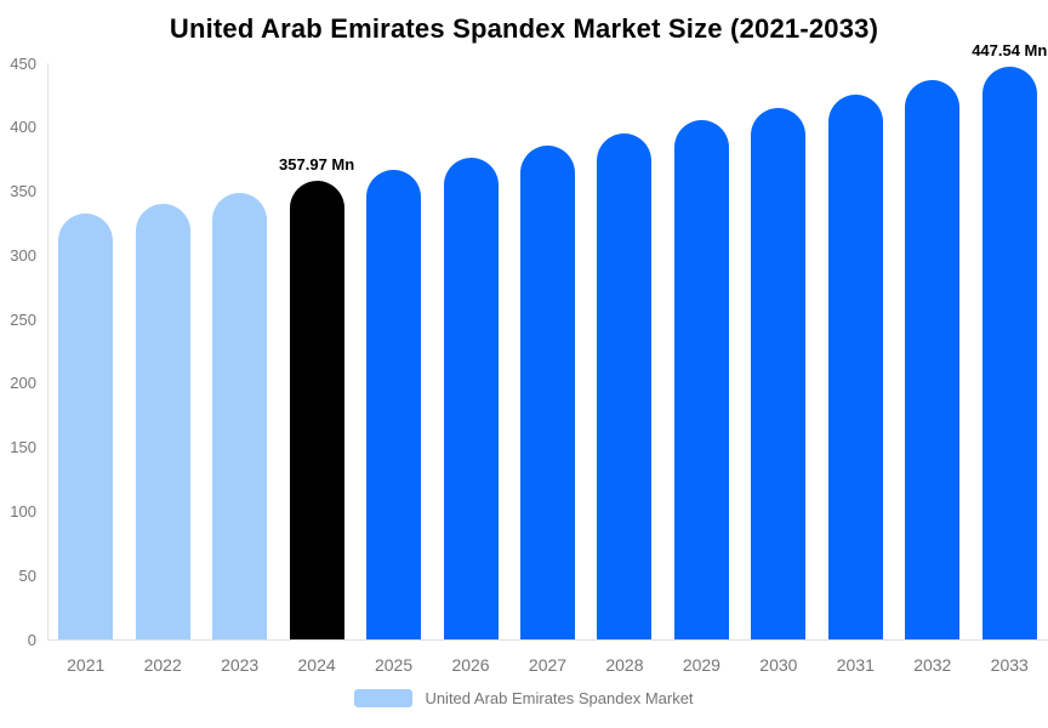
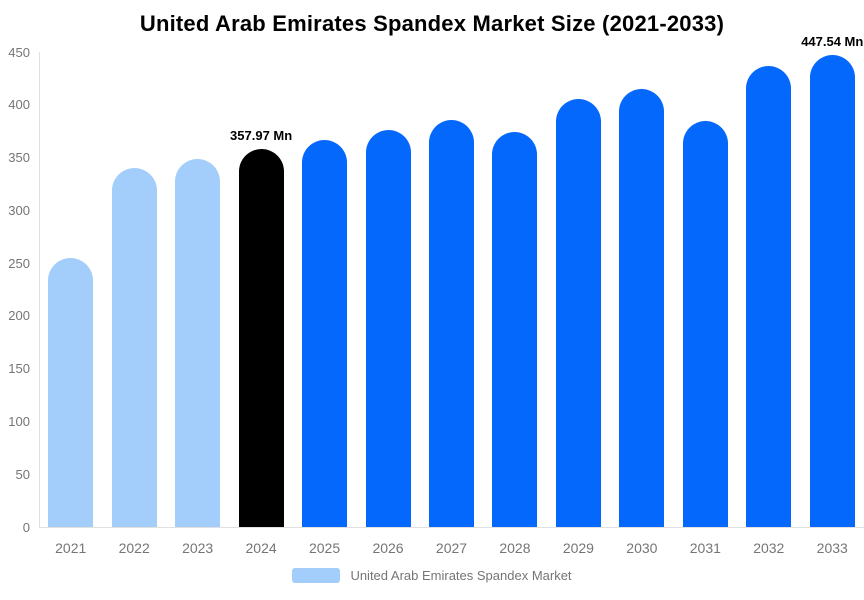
2021: 332 -> 255
2028: 395 -> 374
2031: 426 -> 385
